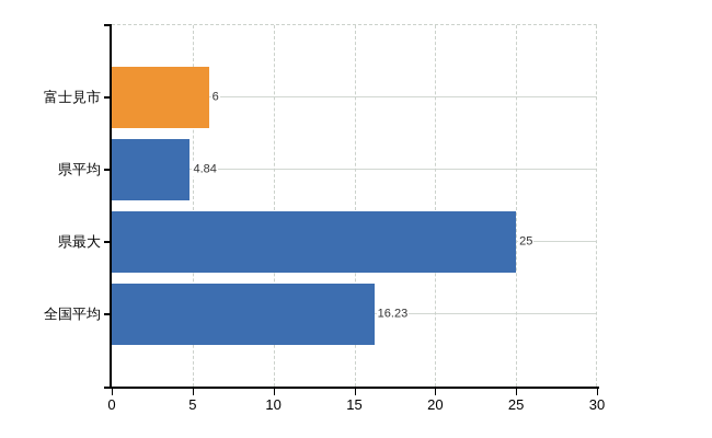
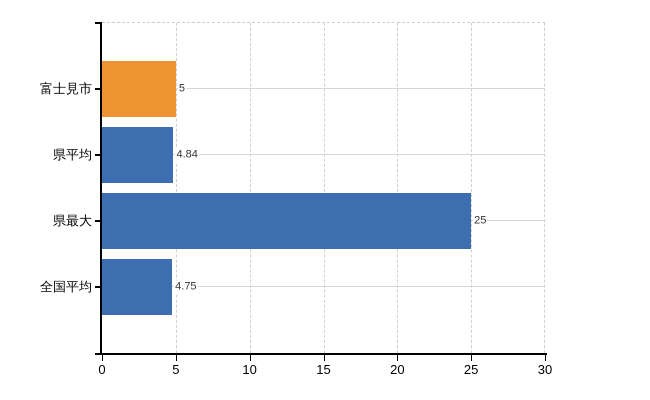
富士見市: 6 -> 5
全国平均: 16.23 -> 4.75
